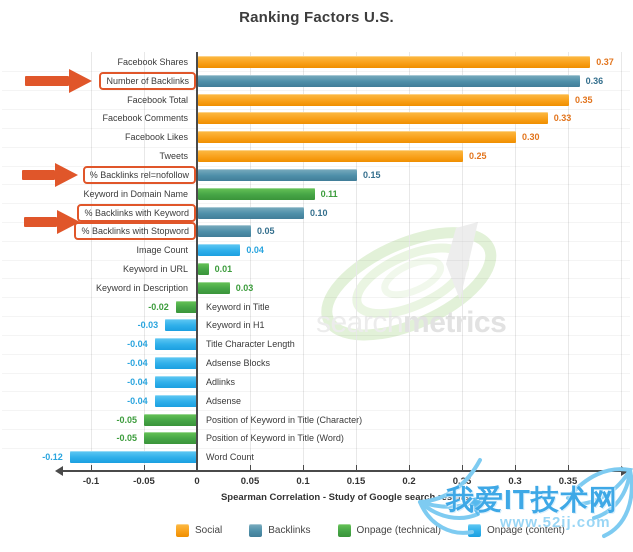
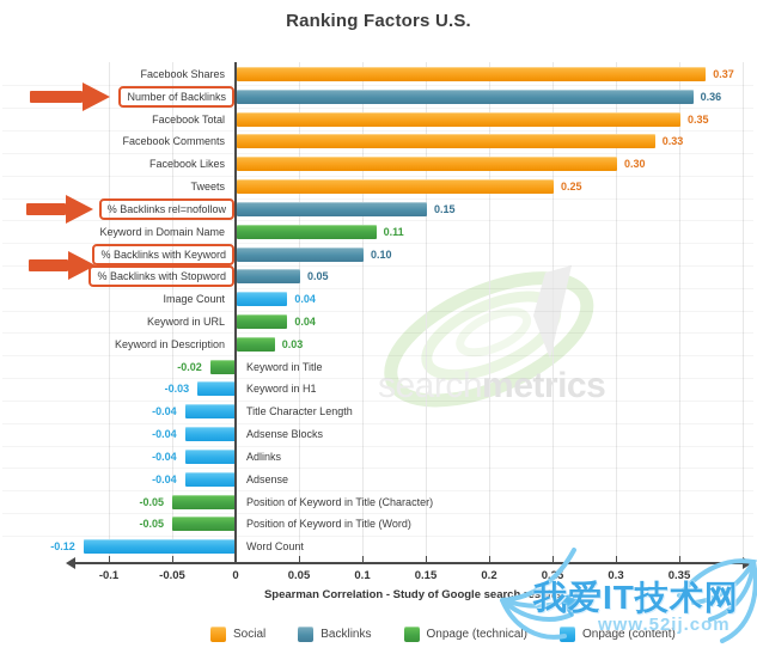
Keyword in URL: 0.01 -> 0.04
